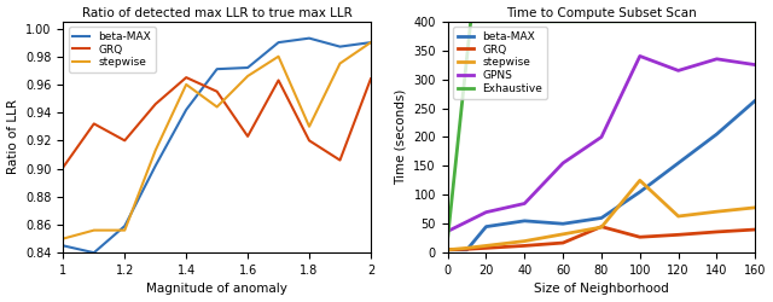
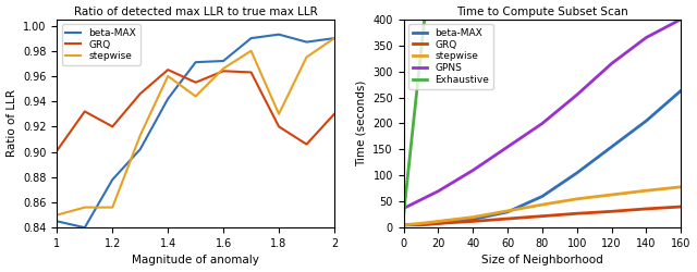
Ratio of detected max LLR to true max LLR/beta-MAX/1.2: 0.859 -> 0.878
Ratio of detected max LLR to true max LLR/GRQ/1.6: 0.923 -> 0.964
Ratio of detected max LLR to true max LLR/GRQ/2: 0.964 -> 0.930
Time to Compute Subset Scan/beta-MAX/20: 45 -> 8
Time to Compute Subset Scan/beta-MAX/40: 55 -> 16
Time to Compute Subset Scan/GPNS/40: 85 -> 110
Time to Compute Subset Scan/beta-MAX/60: 50 -> 30
Time to Compute Subset Scan/GRQ/80: 45 -> 22
Time to Compute Subset Scan/stepwise/100: 125 -> 55
Time to Compute Subset Scan/GPNS/100: 340 -> 255
Time to Compute Subset Scan/GPNS/140: 335 -> 365
Time to Compute Subset Scan/GPNS/160: 325 -> 400
